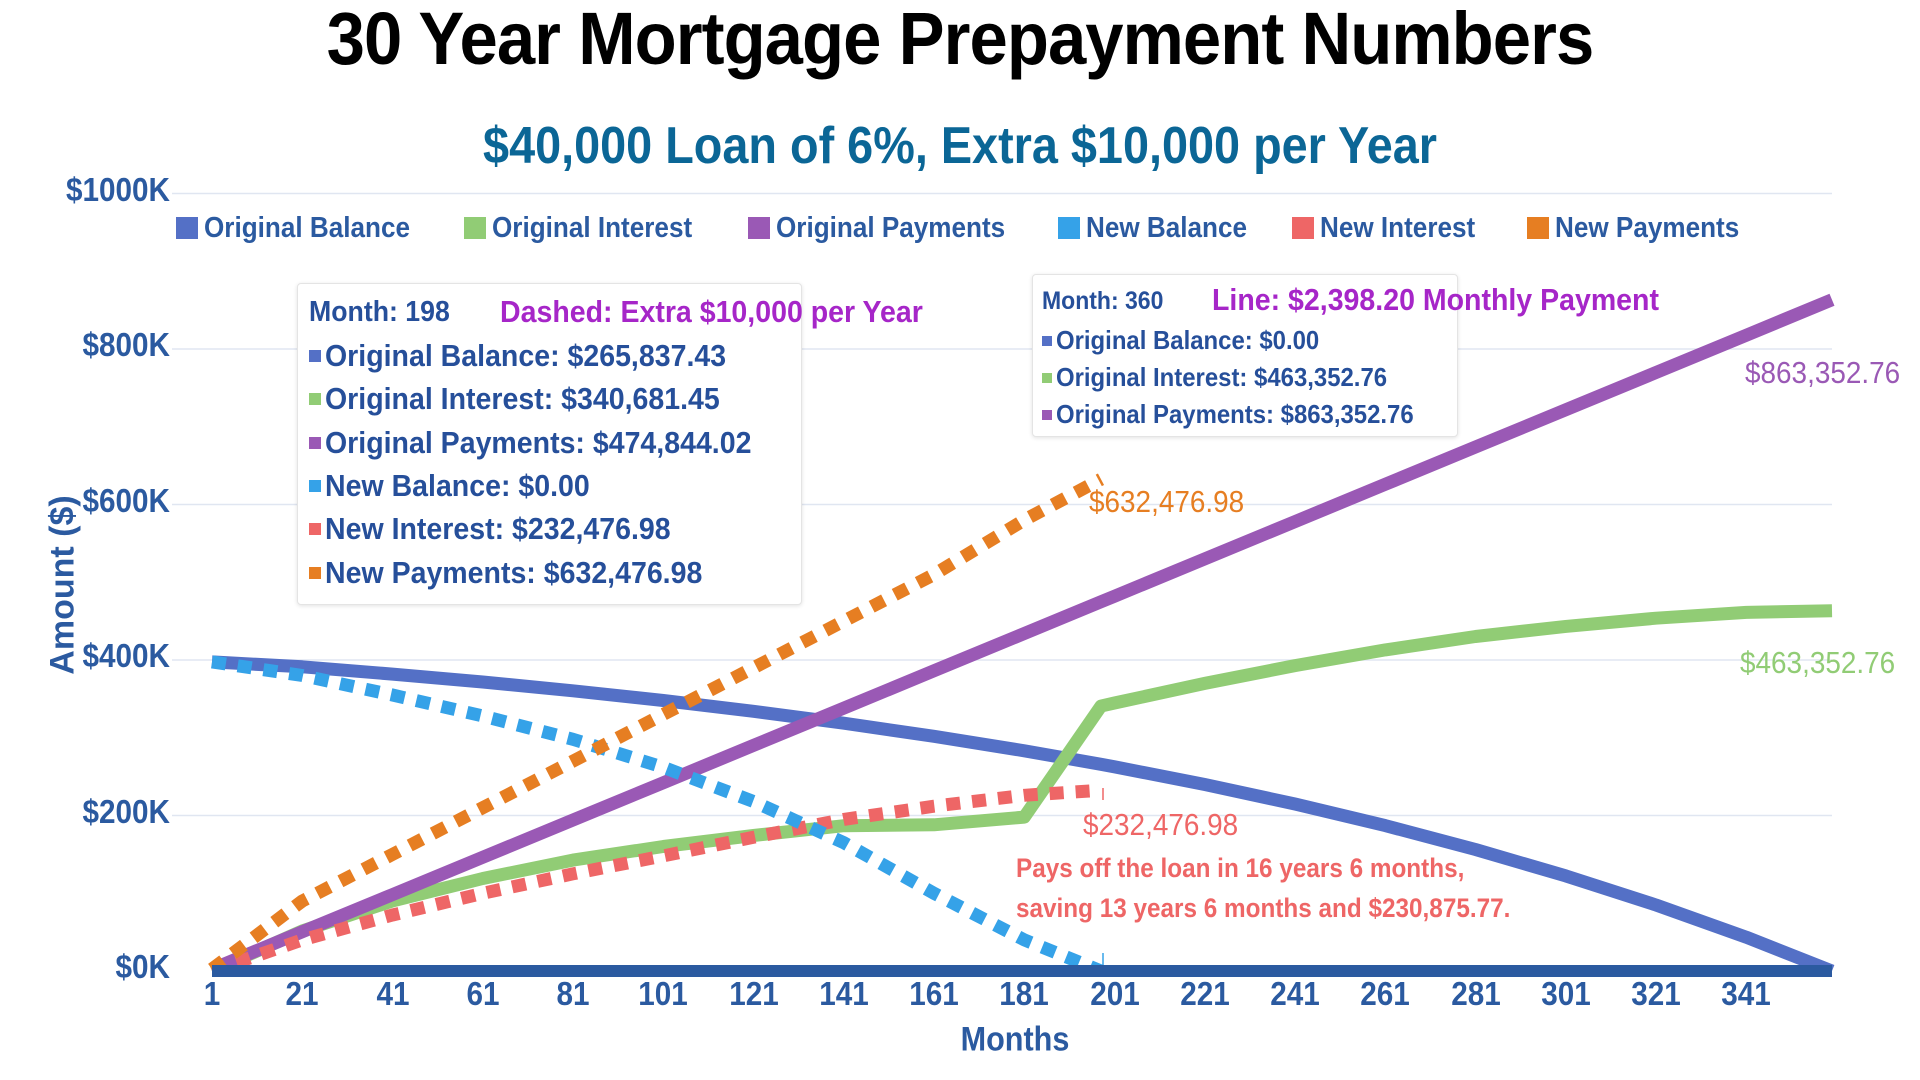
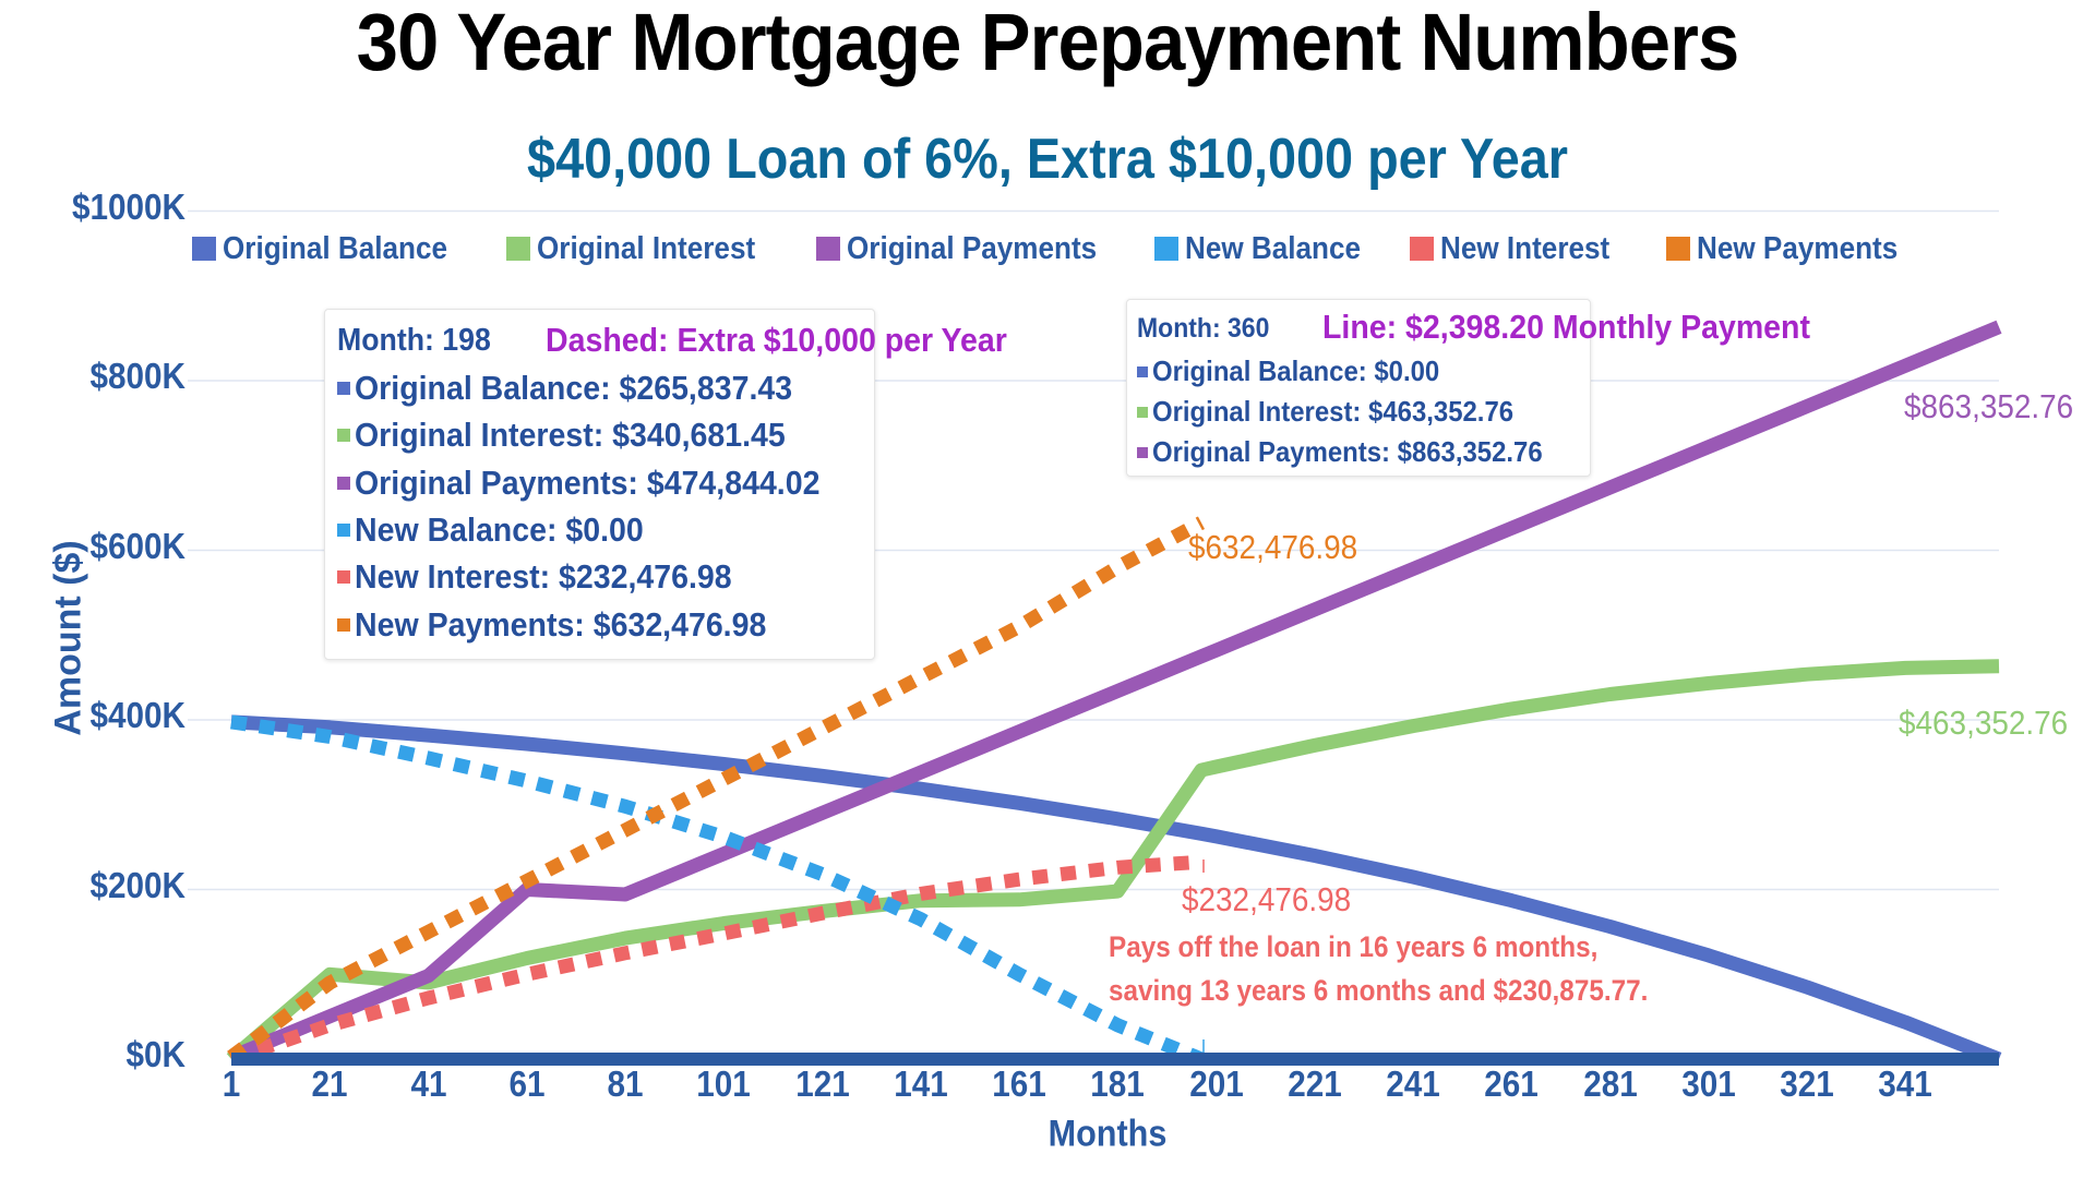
Original Interest/21: $50K -> $100K
Original Payments/61: $150K -> $200K
